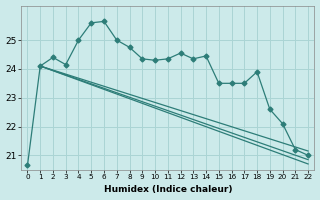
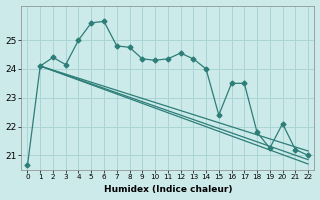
7: 25.00 -> 24.80
14: 24.45 -> 24.00
15: 23.50 -> 22.40
18: 23.90 -> 21.80
19: 22.60 -> 21.25
